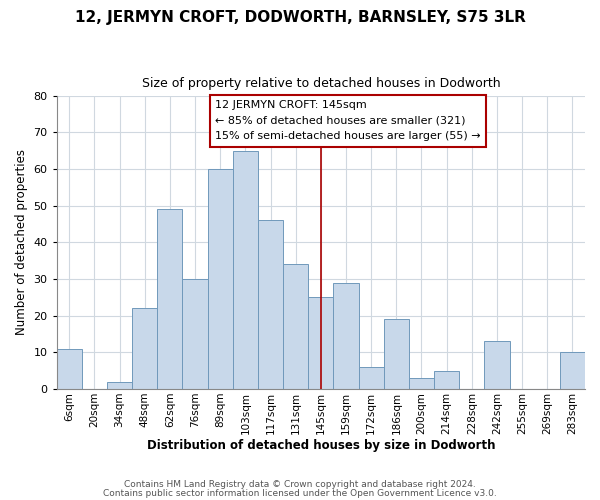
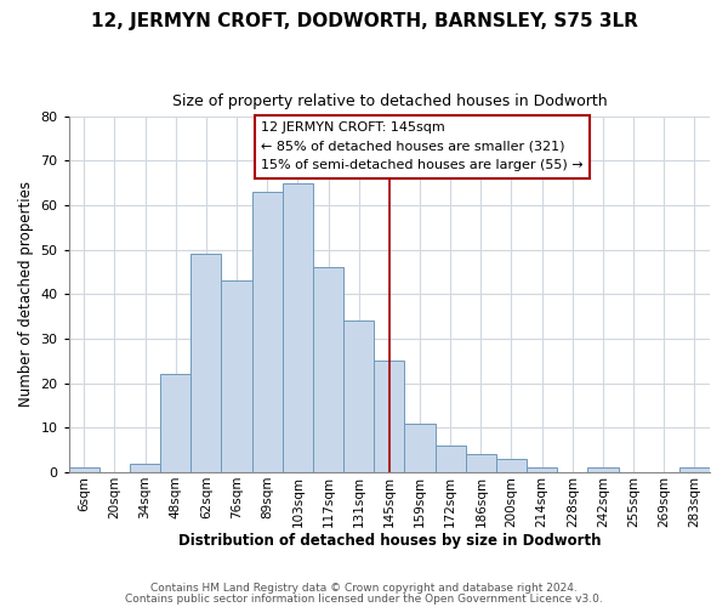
6sqm: 11 -> 1
76sqm: 30 -> 43
89sqm: 60 -> 63
159sqm: 29 -> 11
186sqm: 19 -> 4
214sqm: 5 -> 1
242sqm: 13 -> 1
283sqm: 10 -> 1
